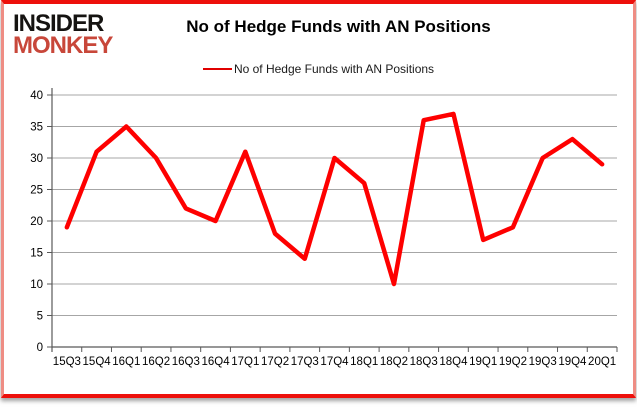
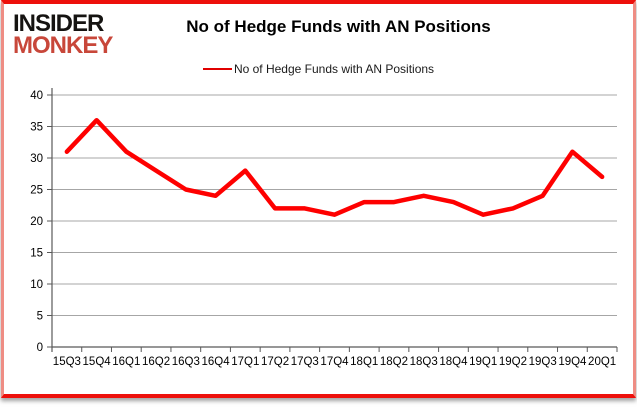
15Q3: 19 -> 31
15Q4: 31 -> 36
16Q1: 35 -> 31
16Q2: 30 -> 28
16Q3: 22 -> 25
16Q4: 20 -> 24
17Q1: 31 -> 28
17Q2: 18 -> 22
17Q3: 14 -> 22
17Q4: 30 -> 21
18Q1: 26 -> 23
18Q2: 10 -> 23
18Q3: 36 -> 24
18Q4: 37 -> 23
19Q1: 17 -> 21
19Q2: 19 -> 22
19Q3: 30 -> 24
19Q4: 33 -> 31
20Q1: 29 -> 27
